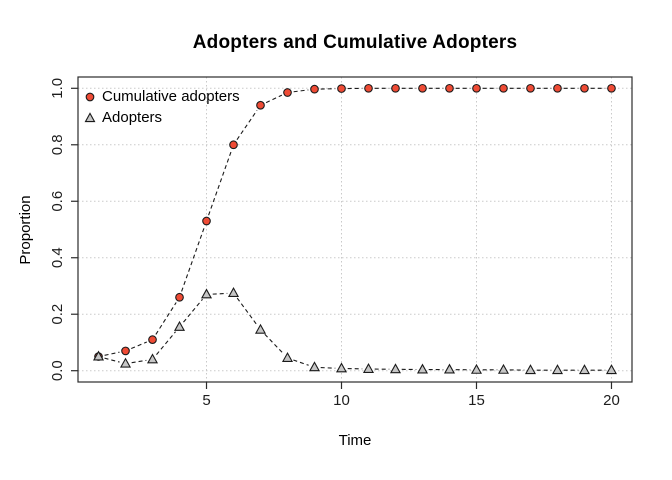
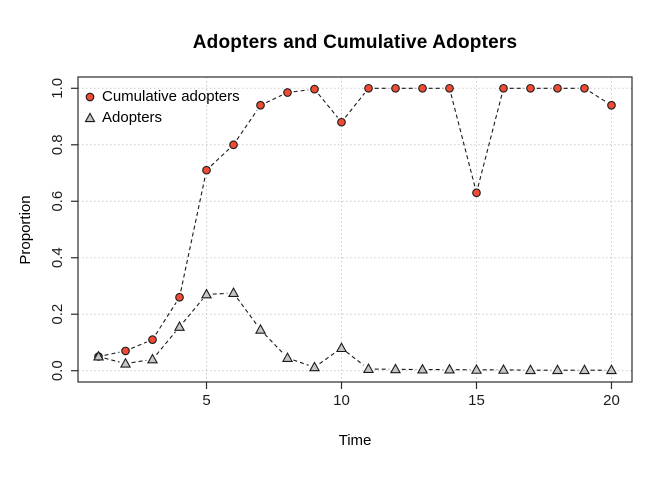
Cumulative adopters/5: 0.53 -> 0.71
Cumulative adopters/10: 1.00 -> 0.88
Adopters/10: 0.01 -> 0.08
Cumulative adopters/15: 1.00 -> 0.63
Cumulative adopters/20: 1.00 -> 0.94
